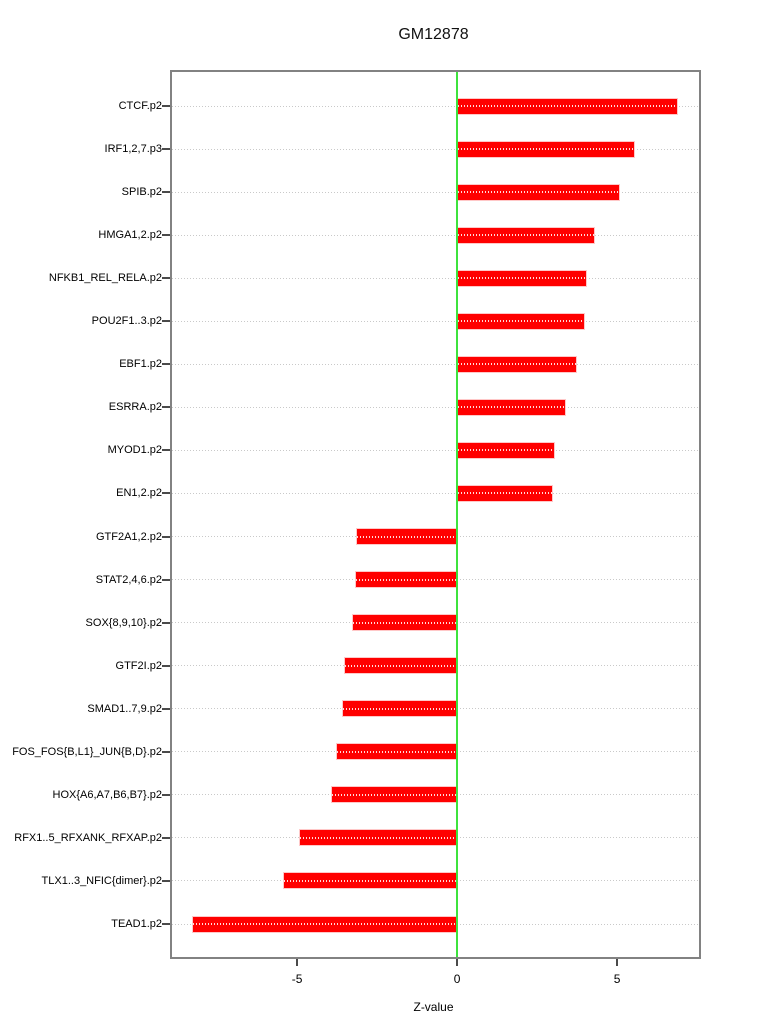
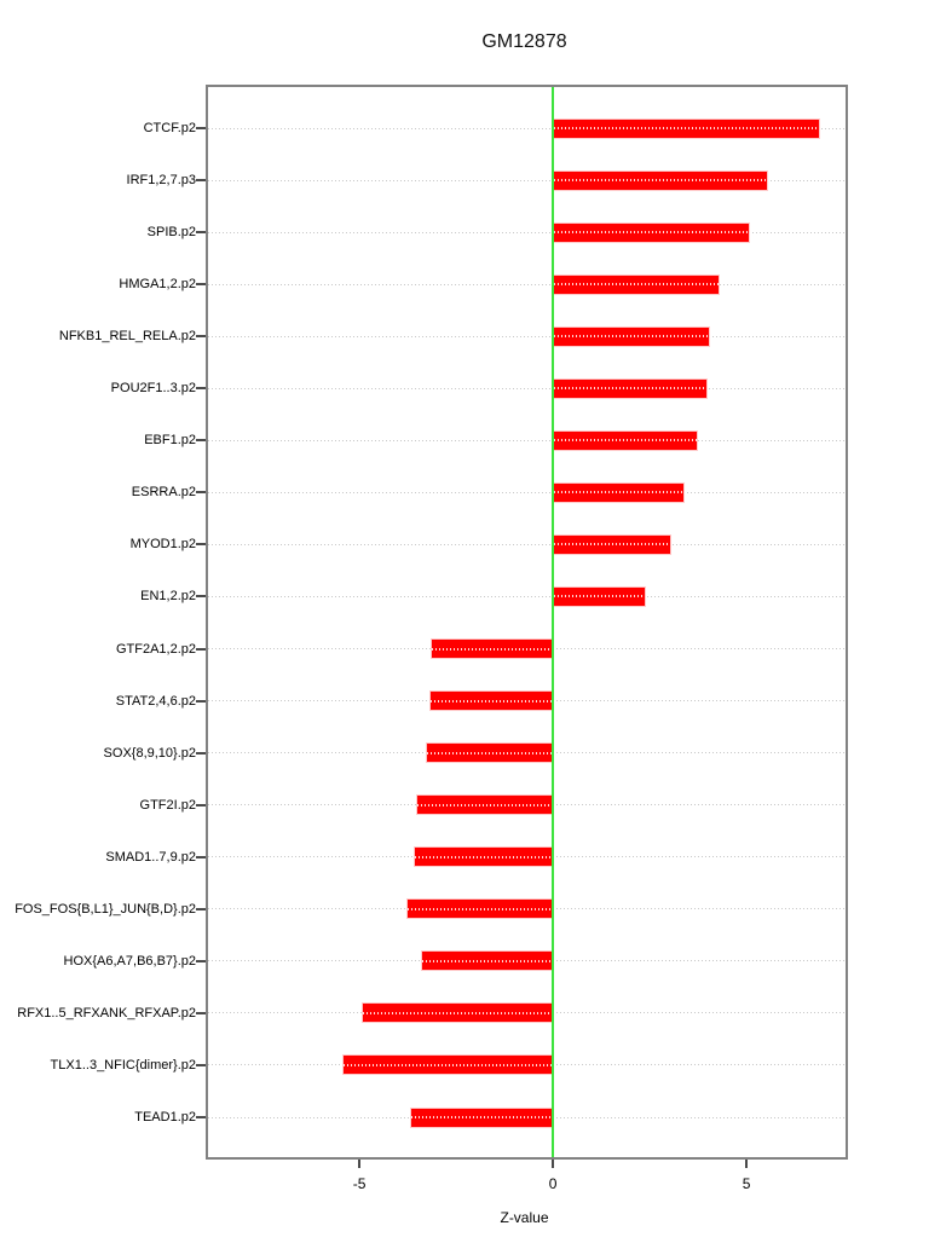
EN1,2.p2: 3.0 -> 2.4
HOX{A6,A7,B6,B7}.p2: -4.0 -> -3.4
TEAD1.p2: -8.3 -> -3.7
